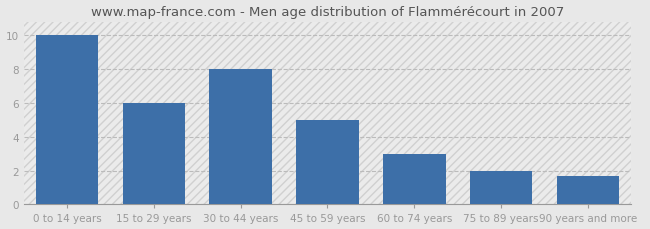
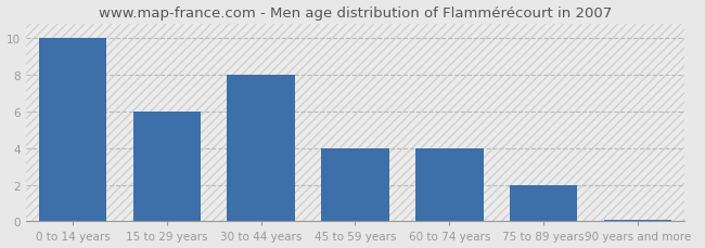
45 to 59 years: 5.0 -> 4.0
60 to 74 years: 3.0 -> 4.0
90 years and more: 1.7 -> 0.1
